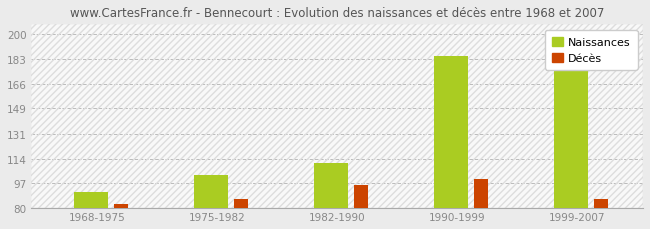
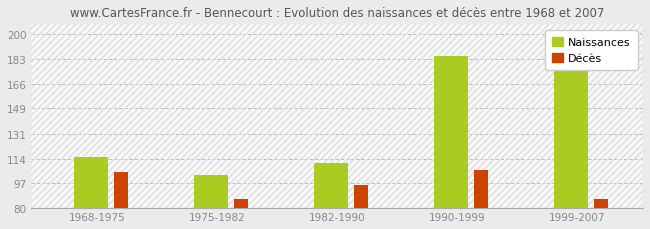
Naissances/1968-1975: 91 -> 115
Décès/1968-1975: 83 -> 105
Décès/1990-1999: 100 -> 106
